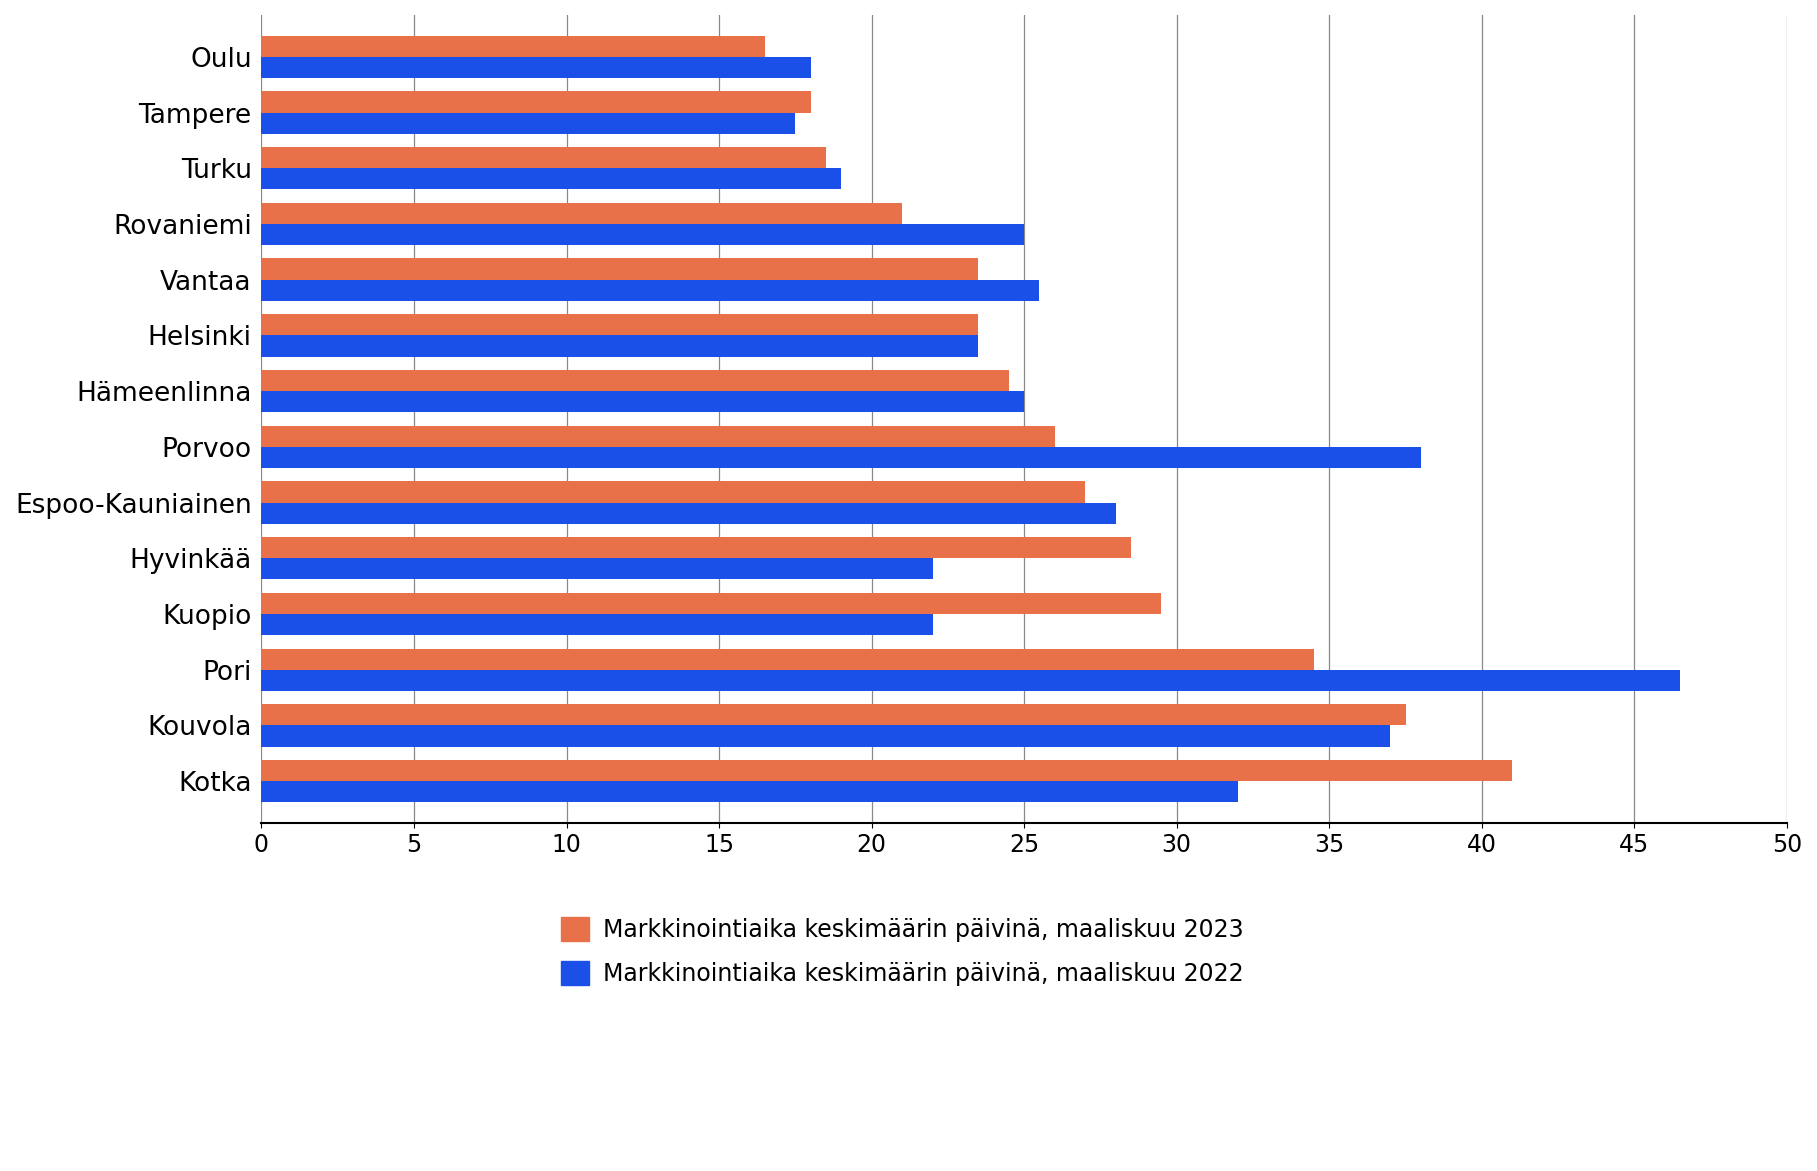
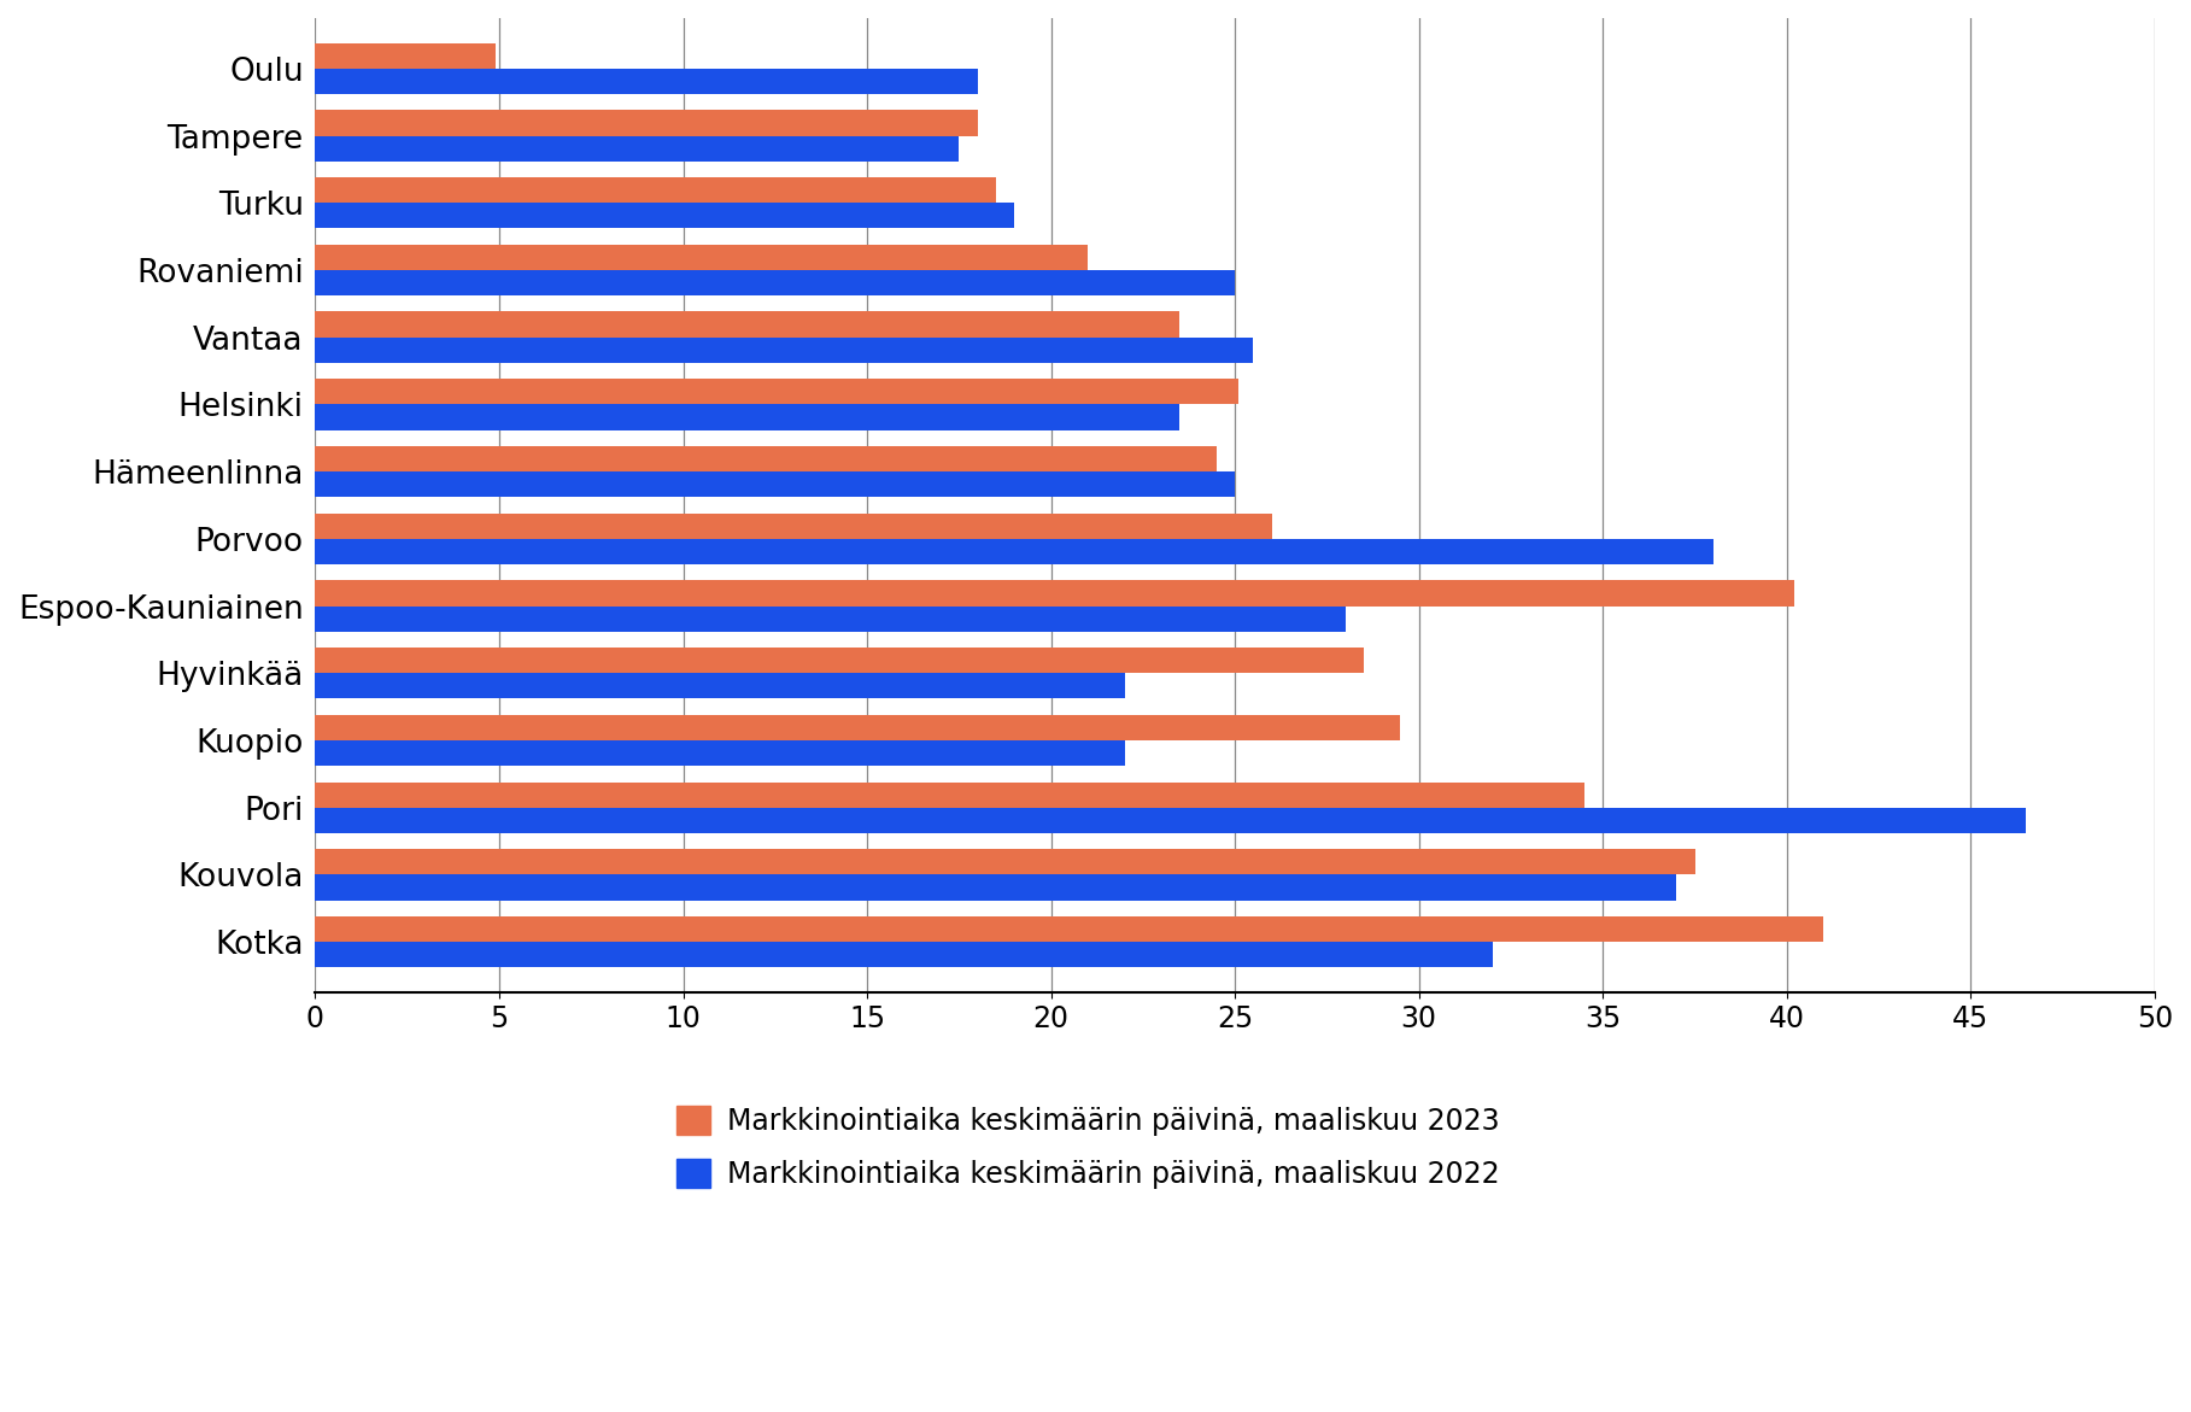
Markkinointiaika keskimäärin päivinä, maaliskuu 2023/Oulu: 16.5 -> 4.9
Markkinointiaika keskimäärin päivinä, maaliskuu 2023/Helsinki: 23.5 -> 25.1
Markkinointiaika keskimäärin päivinä, maaliskuu 2023/Espoo-Kauniainen: 27.0 -> 40.2
